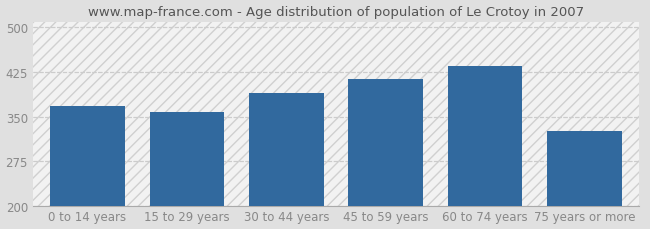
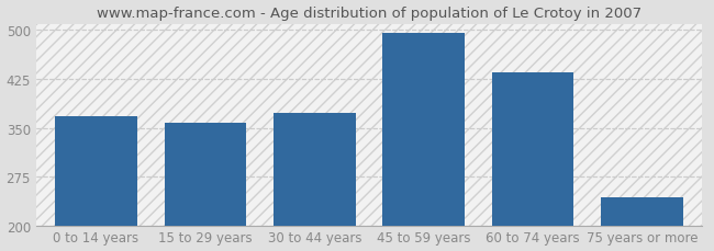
30 to 44 years: 390 -> 372
45 to 59 years: 414 -> 495
75 years or more: 326 -> 243
